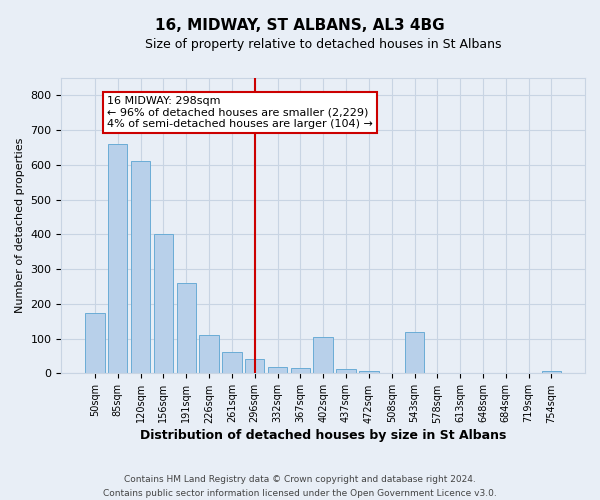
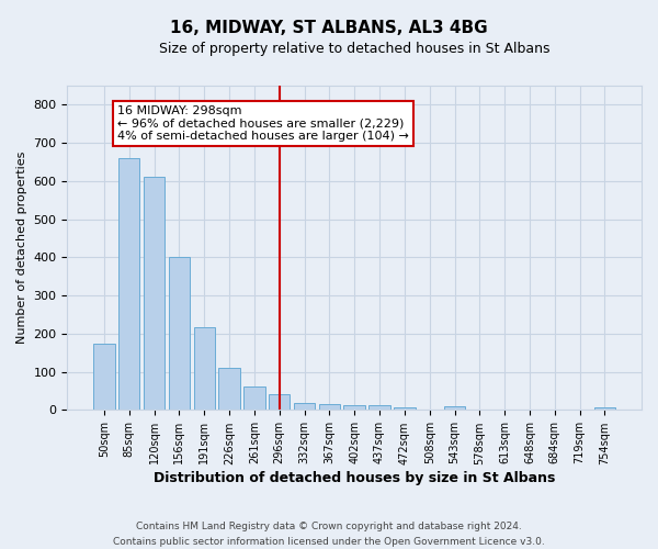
191sqm: 260 -> 218
402sqm: 105 -> 14
543sqm: 120 -> 9
